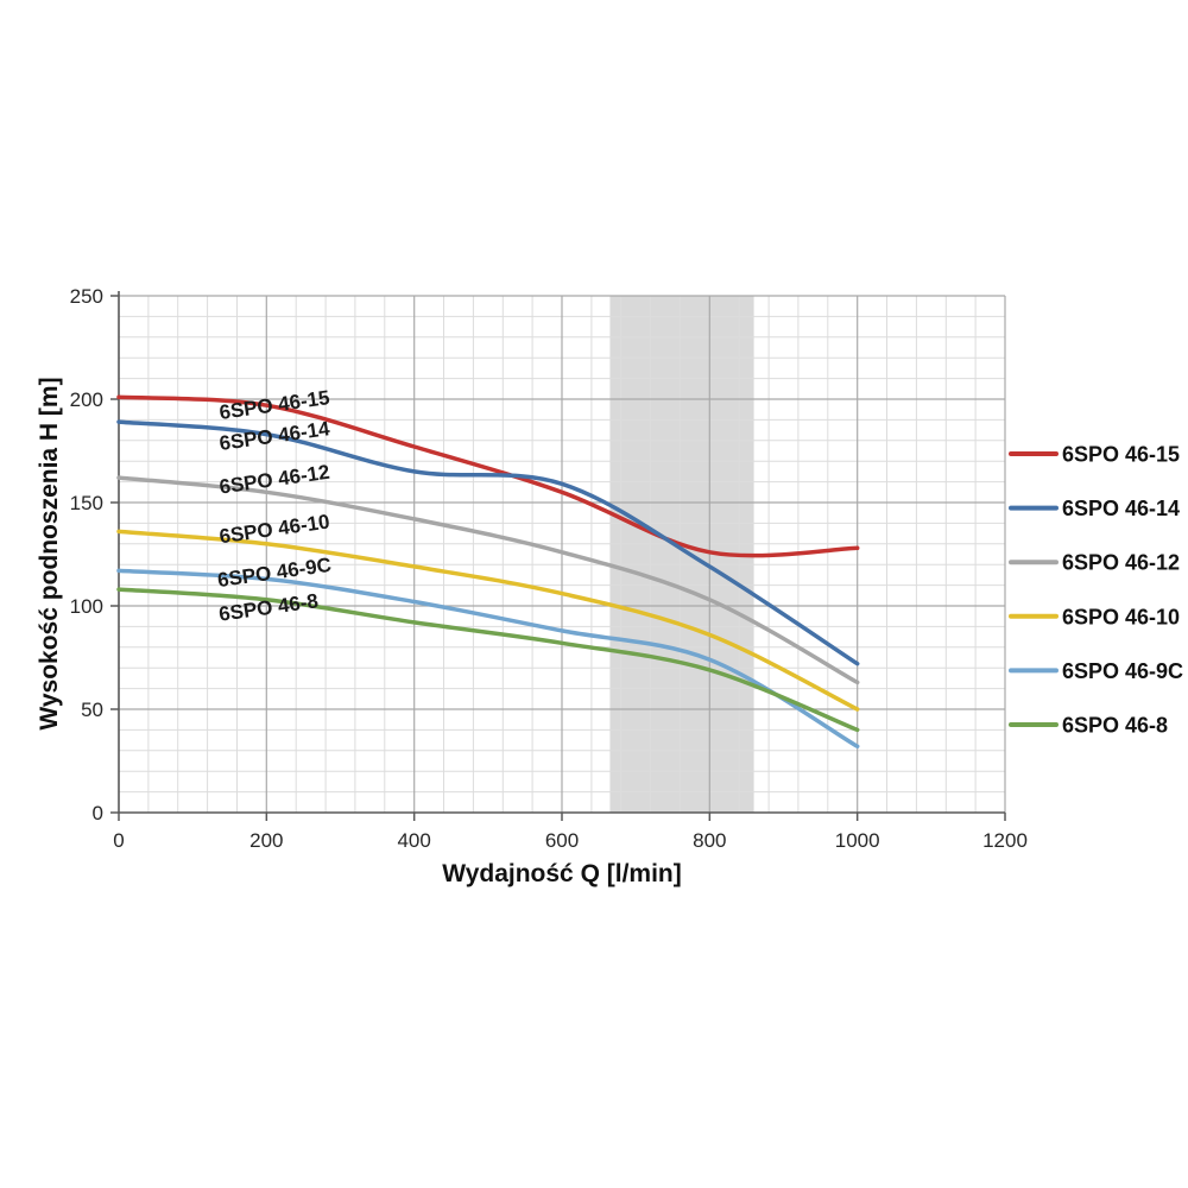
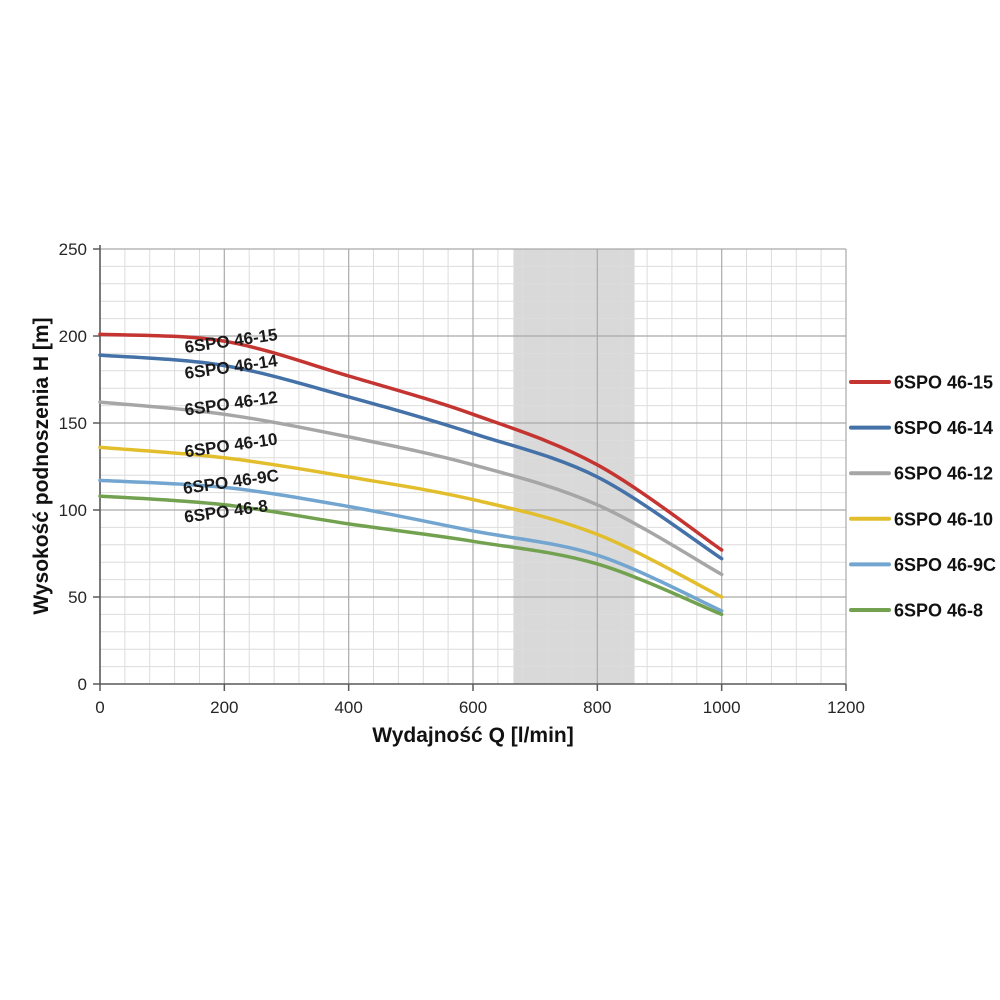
6SPO 46-14/600: 159 -> 144
6SPO 46-15/1000: 128 -> 77
6SPO 46-9C/1000: 32 -> 42
